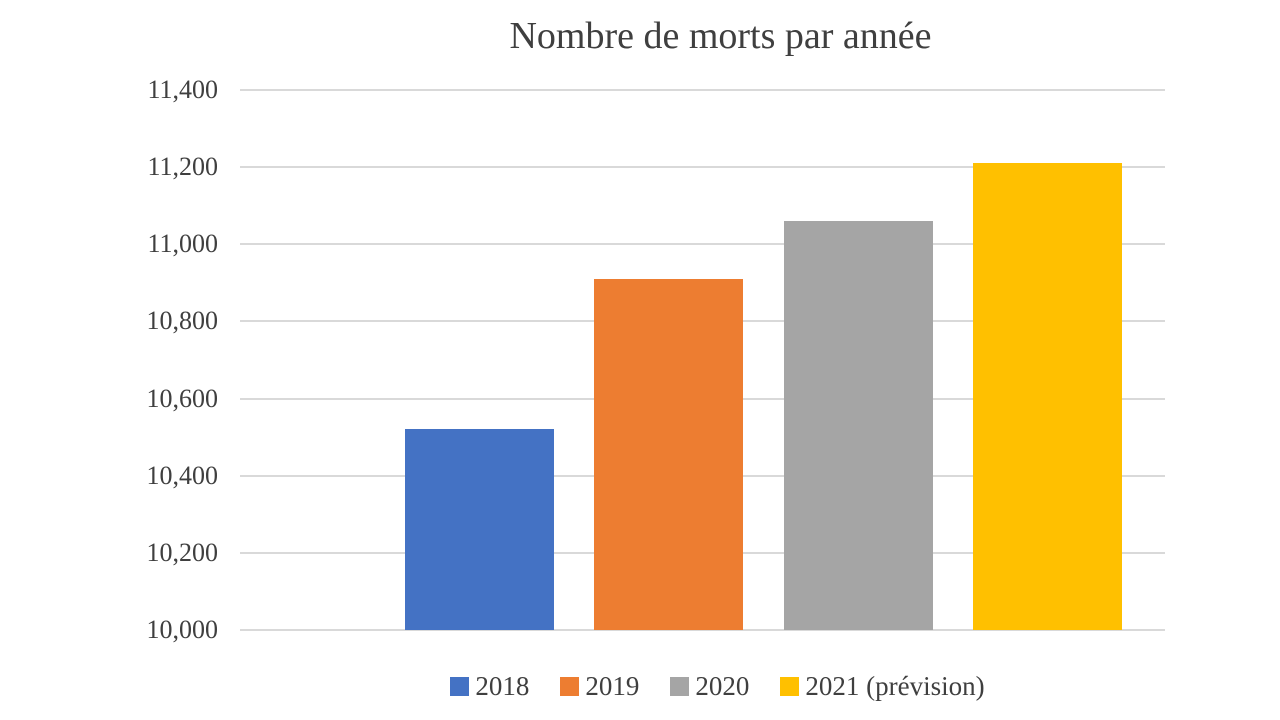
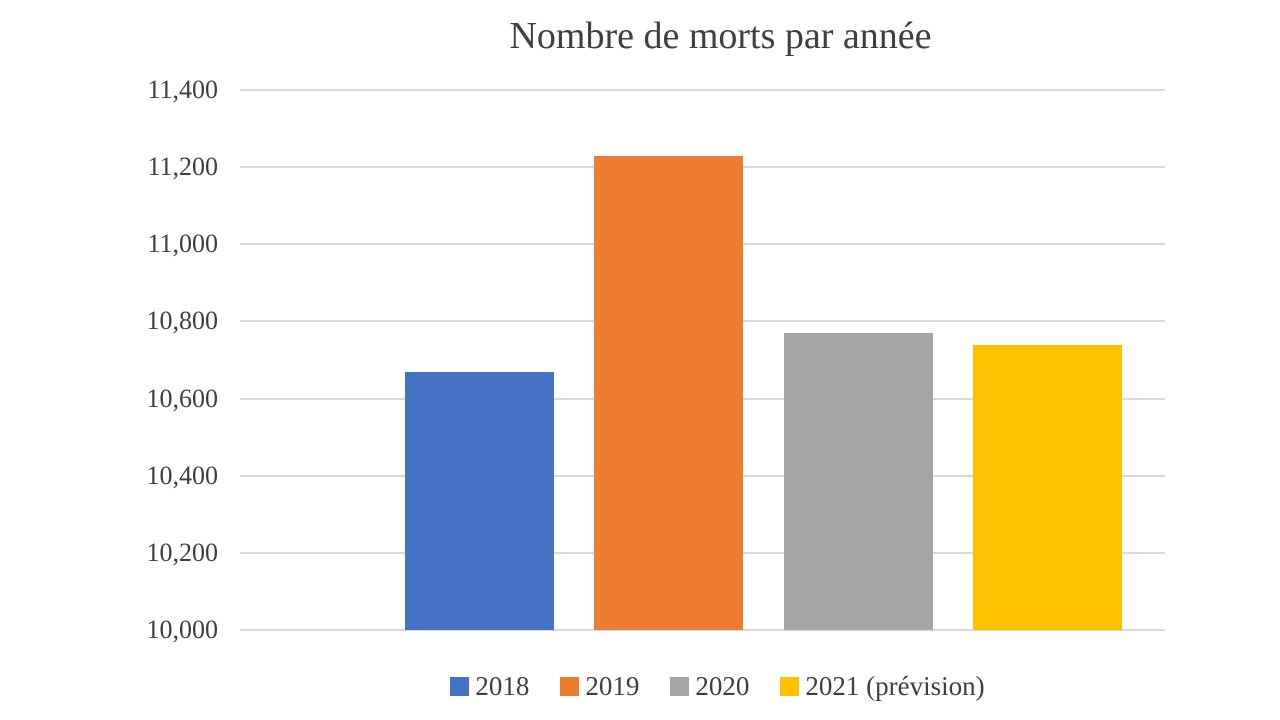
2018: 10520 -> 10670
2019: 10910 -> 11230
2020: 11060 -> 10770
2021 (prévision): 11210 -> 10740
